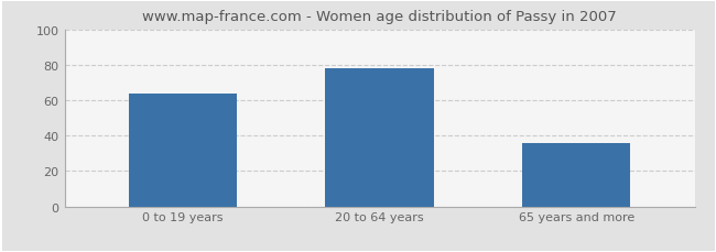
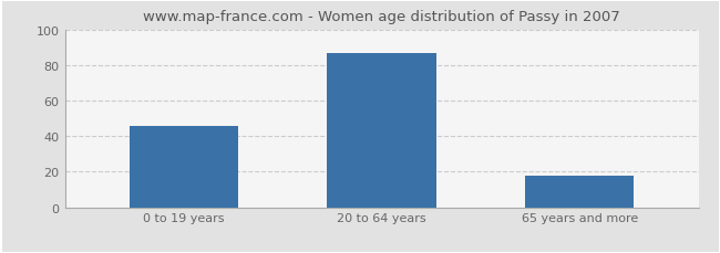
0 to 19 years: 64 -> 46
20 to 64 years: 78 -> 87
65 years and more: 36 -> 18
